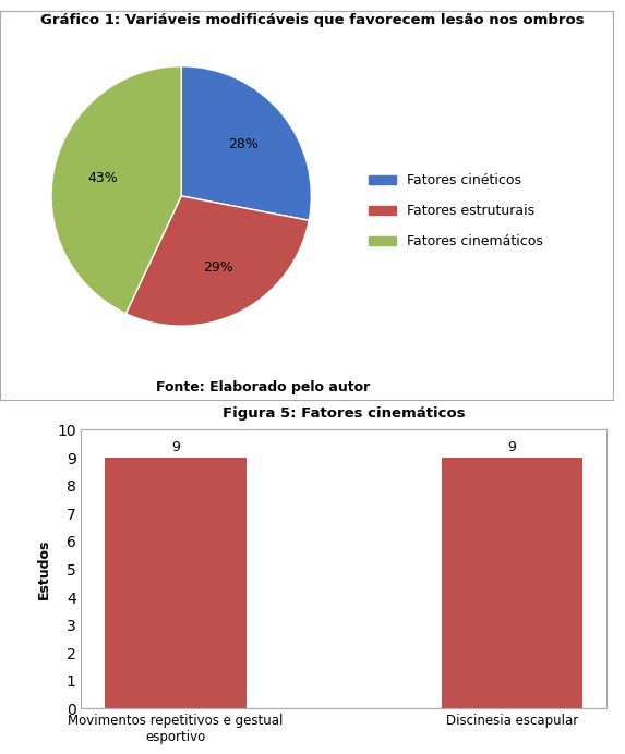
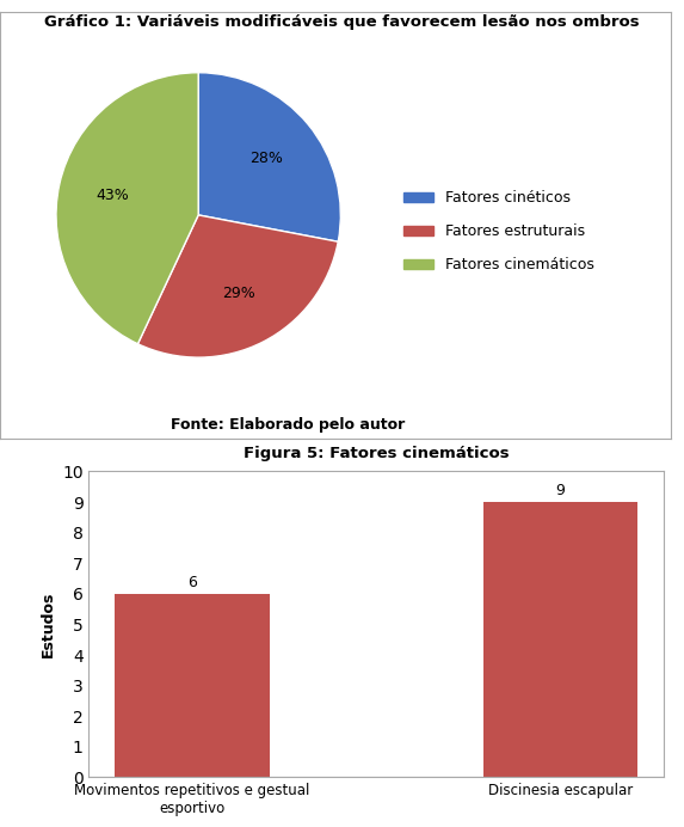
Movimentos repetitivos e gestual esportivo: 9 -> 6
